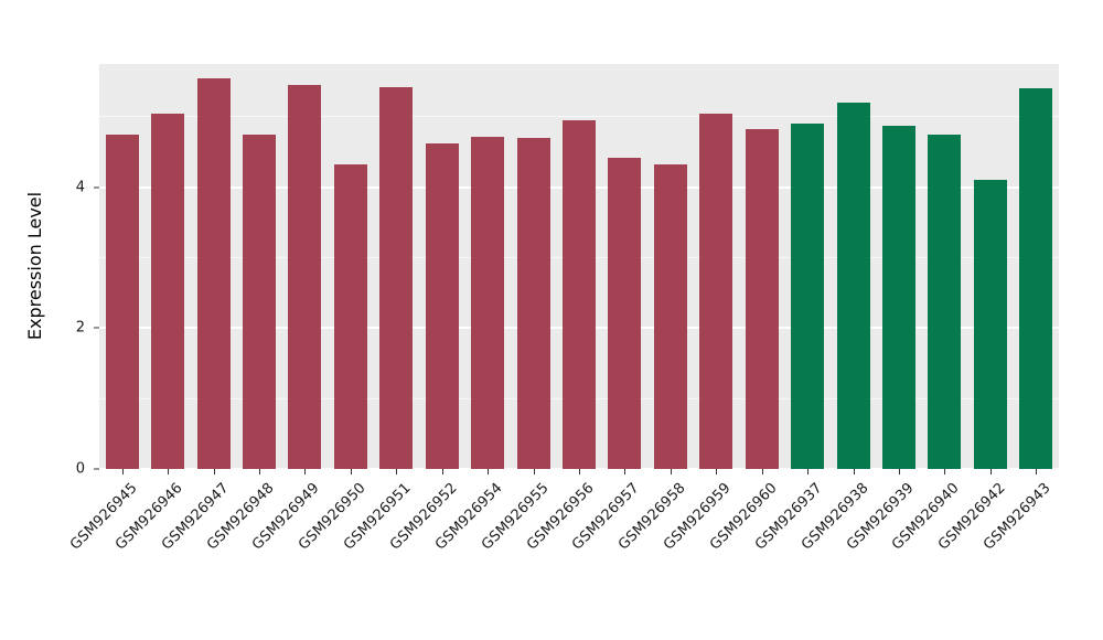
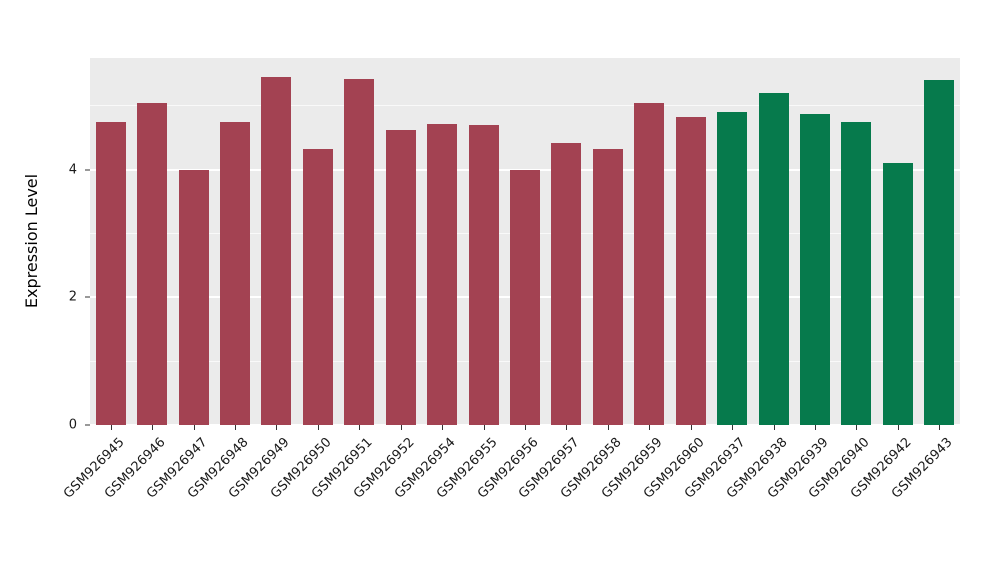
GSM926947: 5.5 -> 4.0
GSM926956: 5.0 -> 4.0
